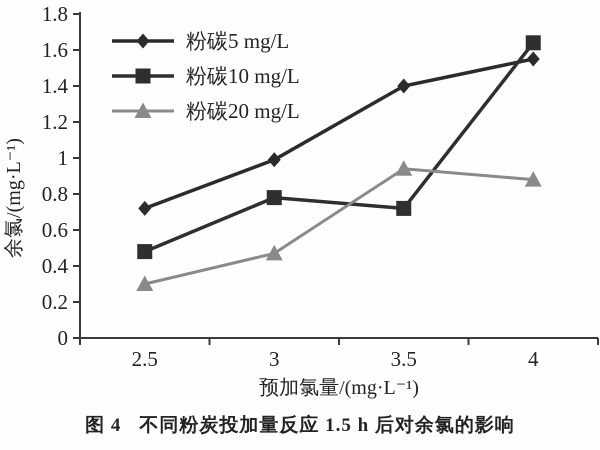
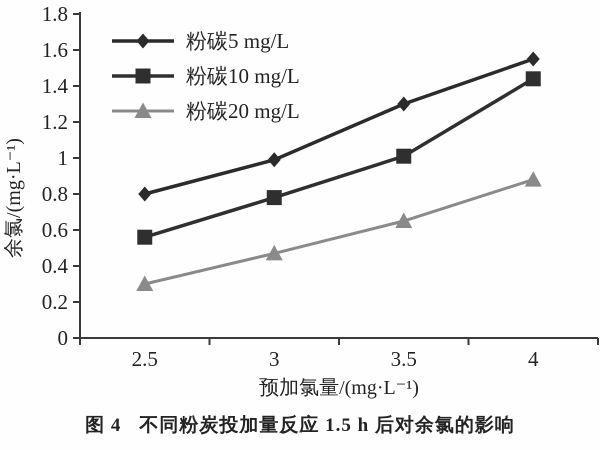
粉碳5 mg/L/2.5: 0.72 -> 0.80
粉碳10 mg/L/2.5: 0.48 -> 0.56
粉碳5 mg/L/3.5: 1.40 -> 1.30
粉碳10 mg/L/3.5: 0.72 -> 1.01
粉碳20 mg/L/3.5: 0.94 -> 0.65
粉碳10 mg/L/4: 1.64 -> 1.44
